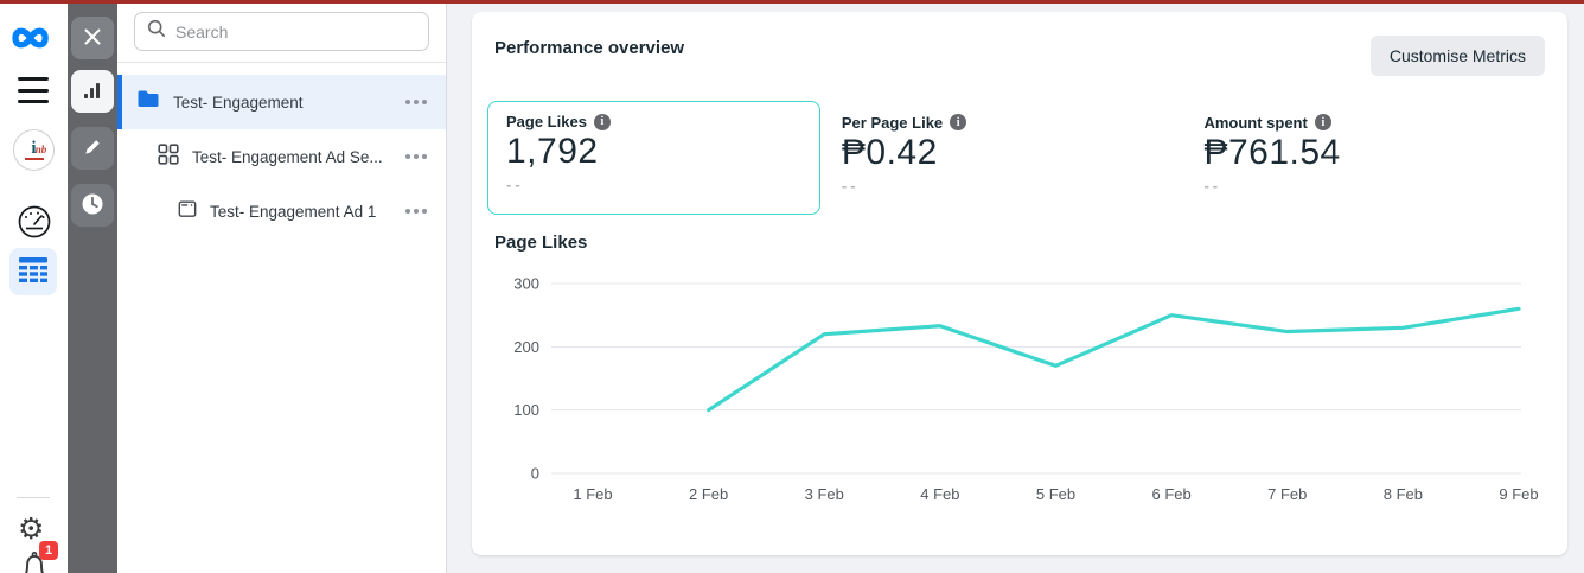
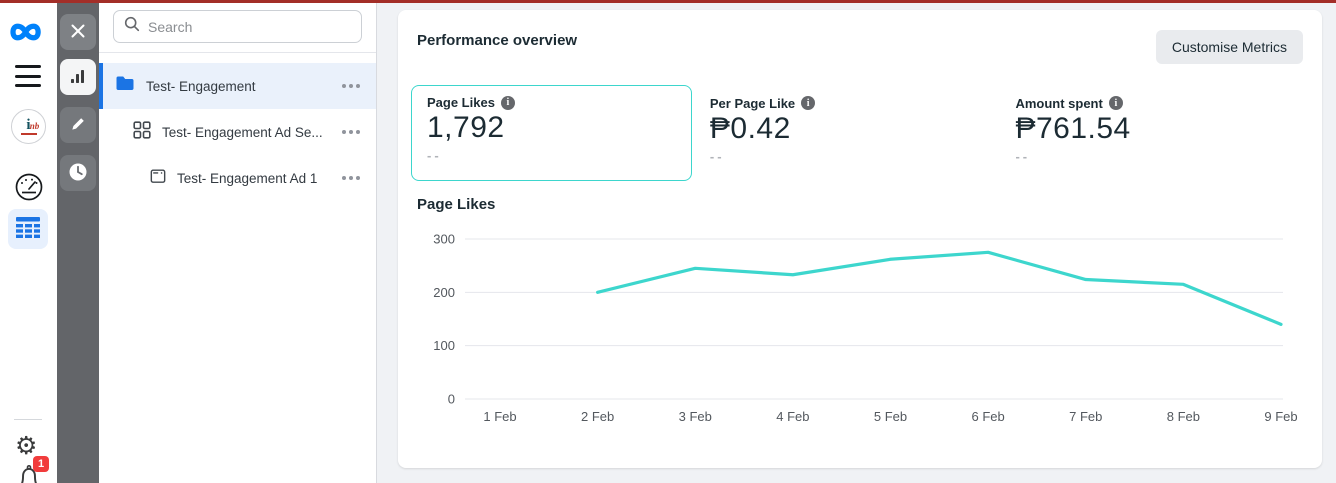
2 Feb: 100 -> 200
3 Feb: 220 -> 240
5 Feb: 170 -> 260
6 Feb: 250 -> 280
8 Feb: 230 -> 220
9 Feb: 260 -> 140
